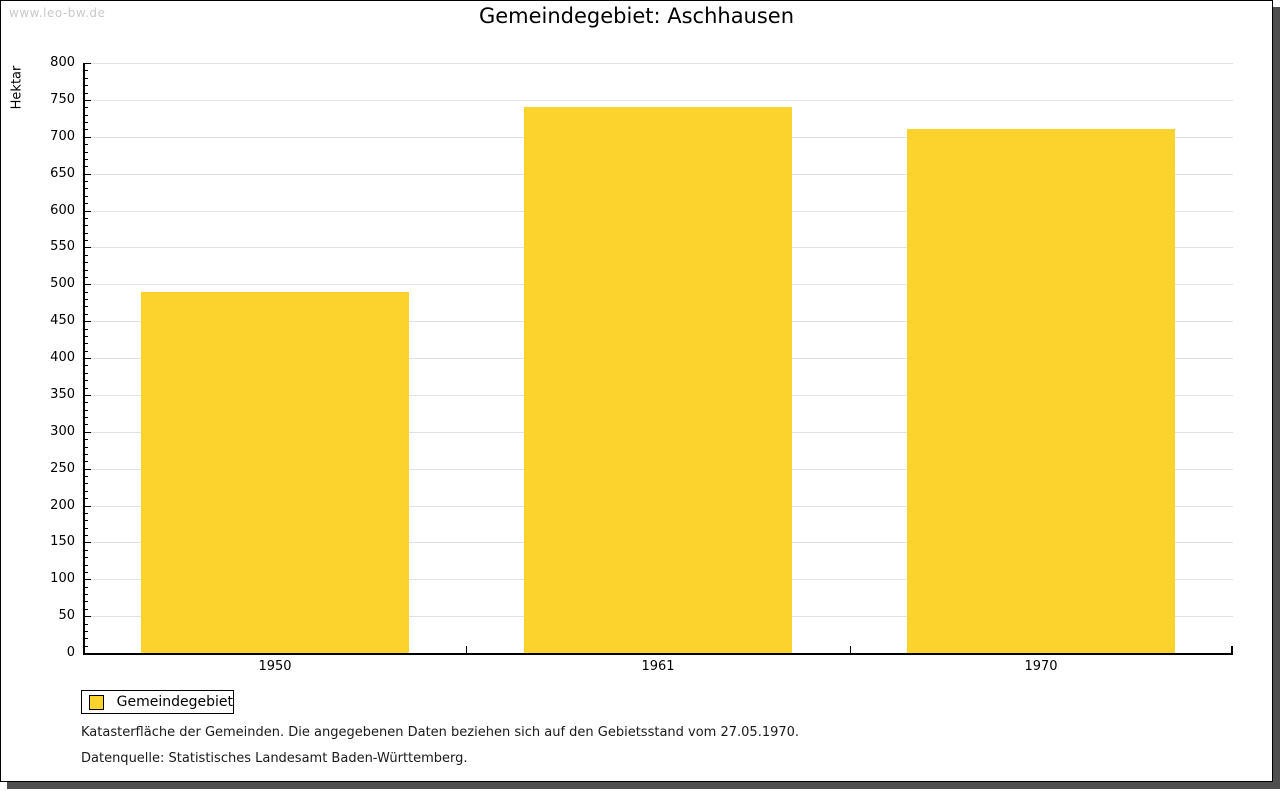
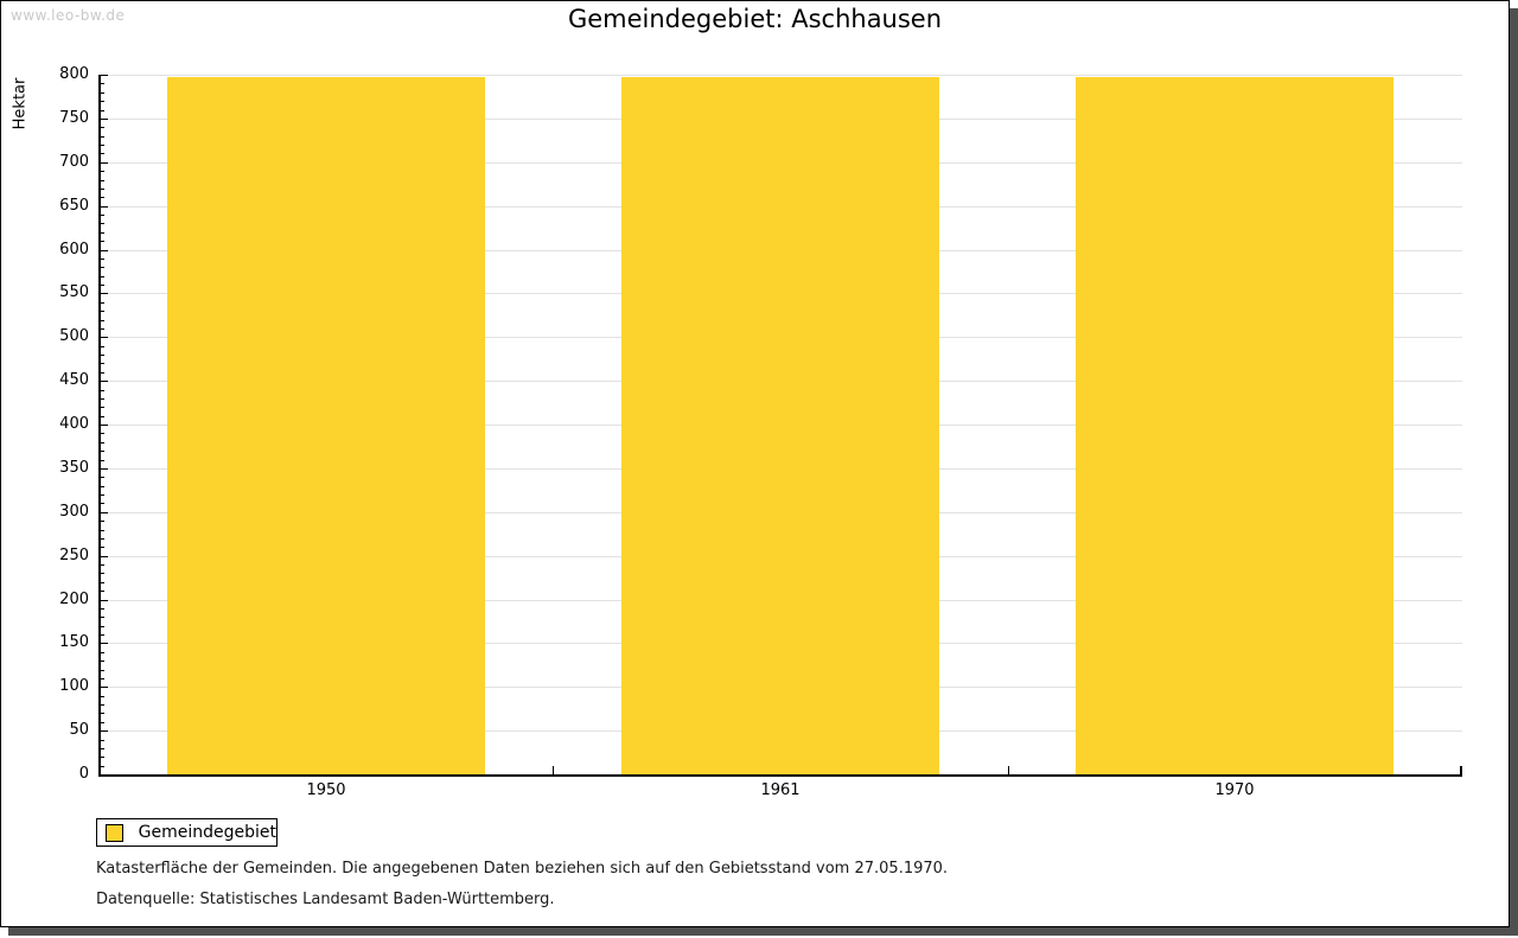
1950: 490 -> 800
1961: 740 -> 800
1970: 710 -> 800
